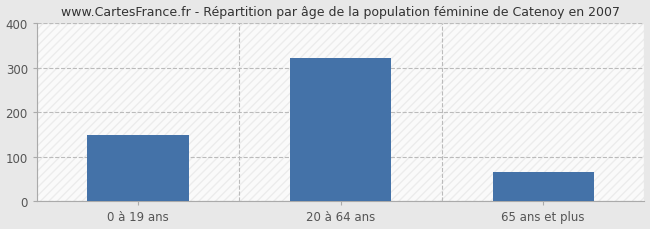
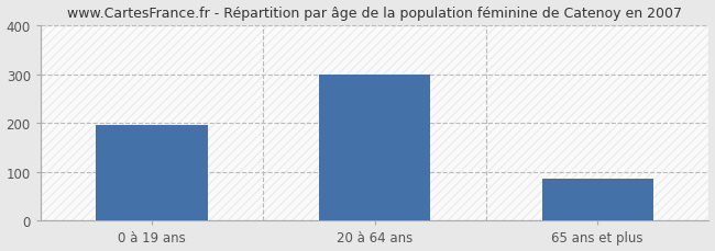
0 à 19 ans: 148 -> 195
20 à 64 ans: 322 -> 300
65 ans et plus: 67 -> 85
